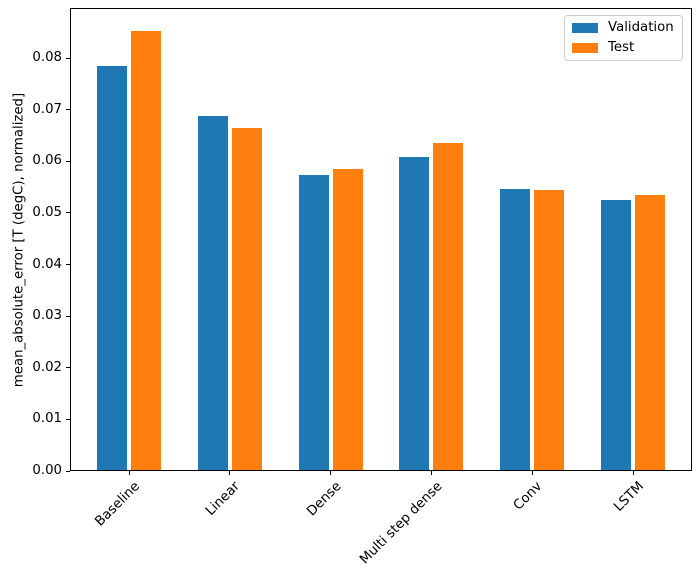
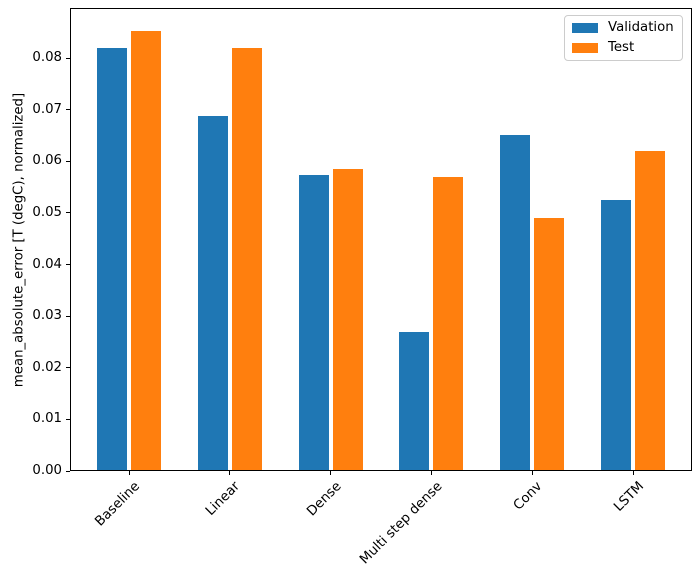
Validation/Baseline: 0.079 -> 0.082
Test/Linear: 0.067 -> 0.082
Validation/Multi step dense: 0.061 -> 0.027
Test/Multi step dense: 0.064 -> 0.057
Validation/Conv: 0.055 -> 0.065
Test/Conv: 0.054 -> 0.049
Test/LSTM: 0.053 -> 0.062
